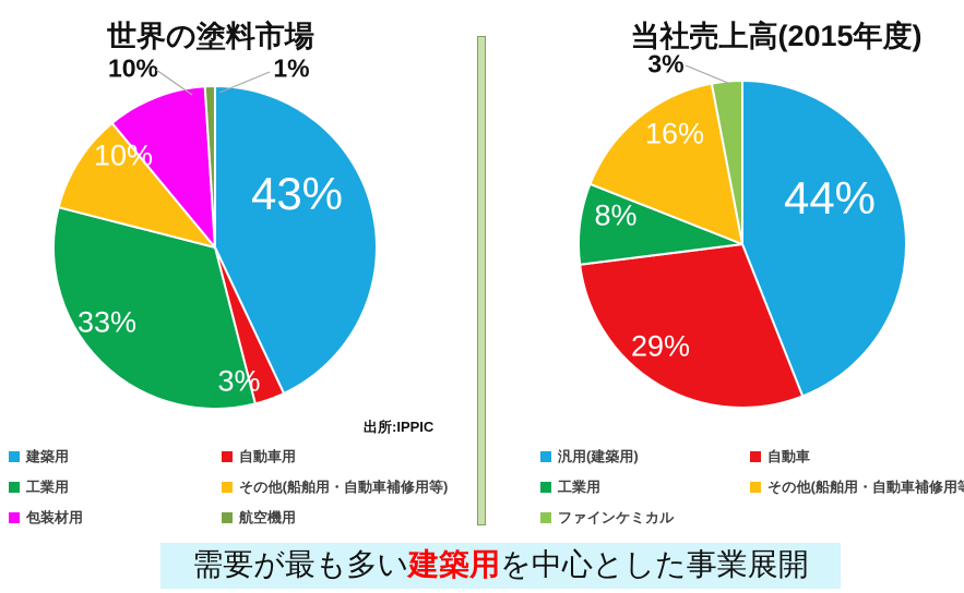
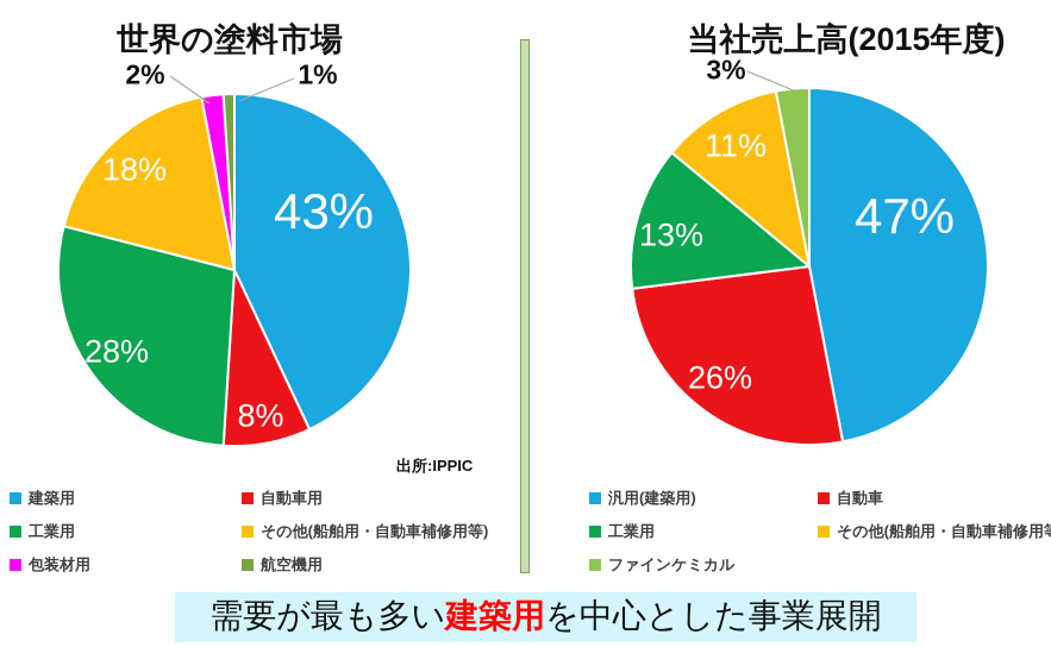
世界の塗料市場/自動車用: 3% -> 8%
世界の塗料市場/工業用: 33% -> 28%
世界の塗料市場/その他(船舶用・自動車補修用等): 10% -> 18%
世界の塗料市場/包装材用: 10% -> 2%
当社売上高(2015年度)/汎用(建築用): 44% -> 47%
当社売上高(2015年度)/自動車: 29% -> 26%
当社売上高(2015年度)/工業用: 8% -> 13%
当社売上高(2015年度)/その他(船舶用・自動車補修用等): 16% -> 11%
